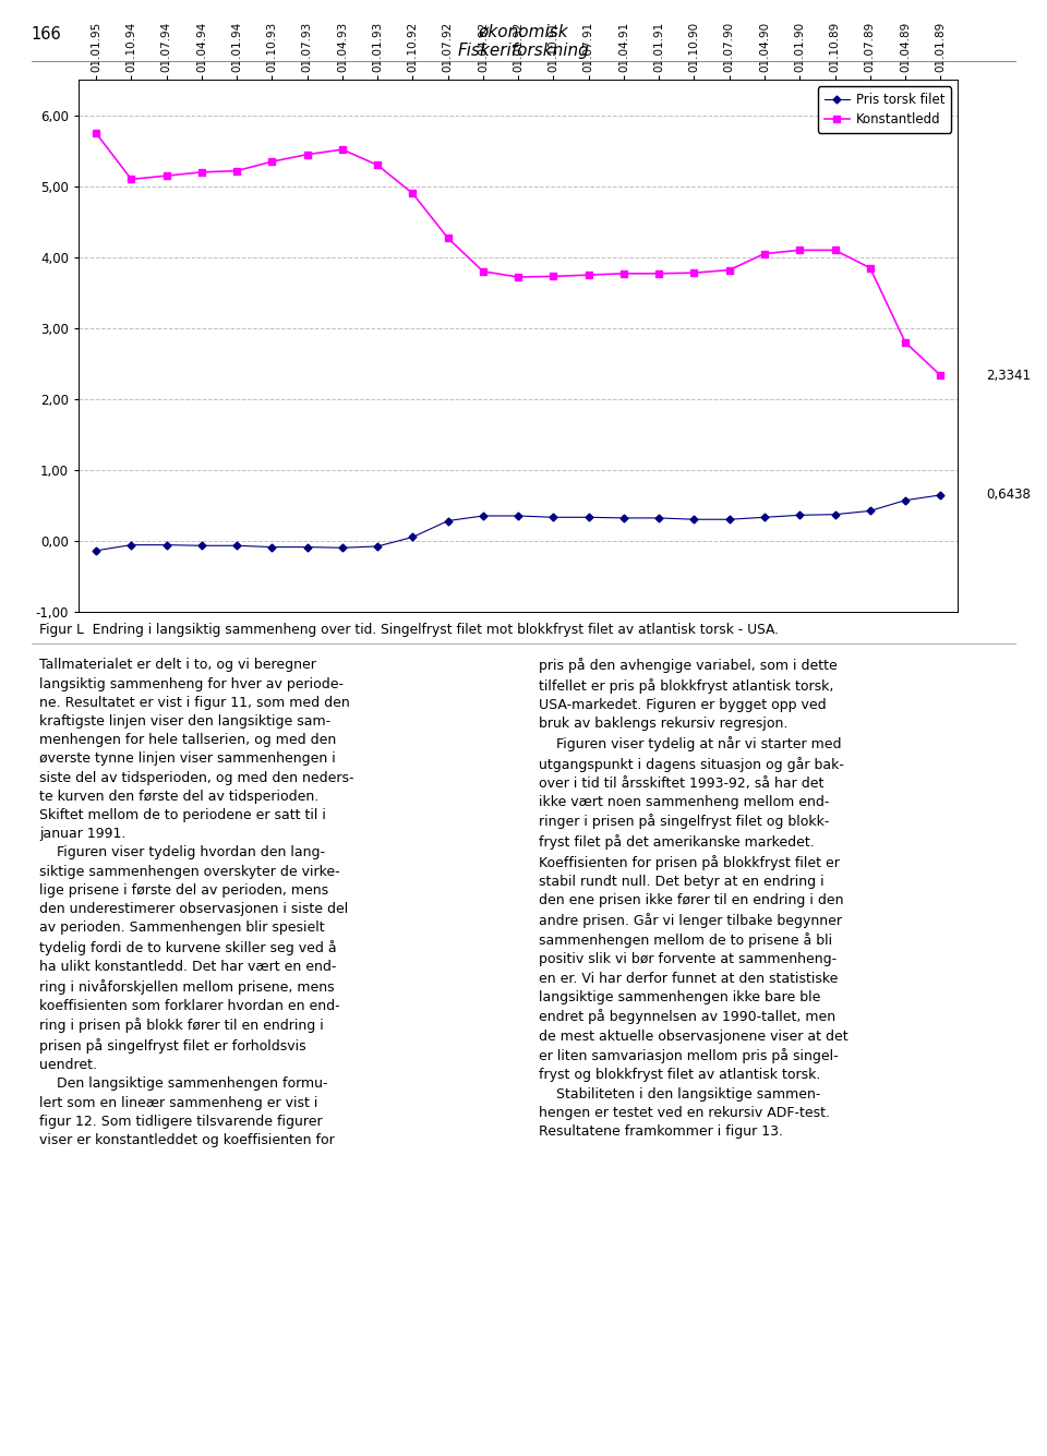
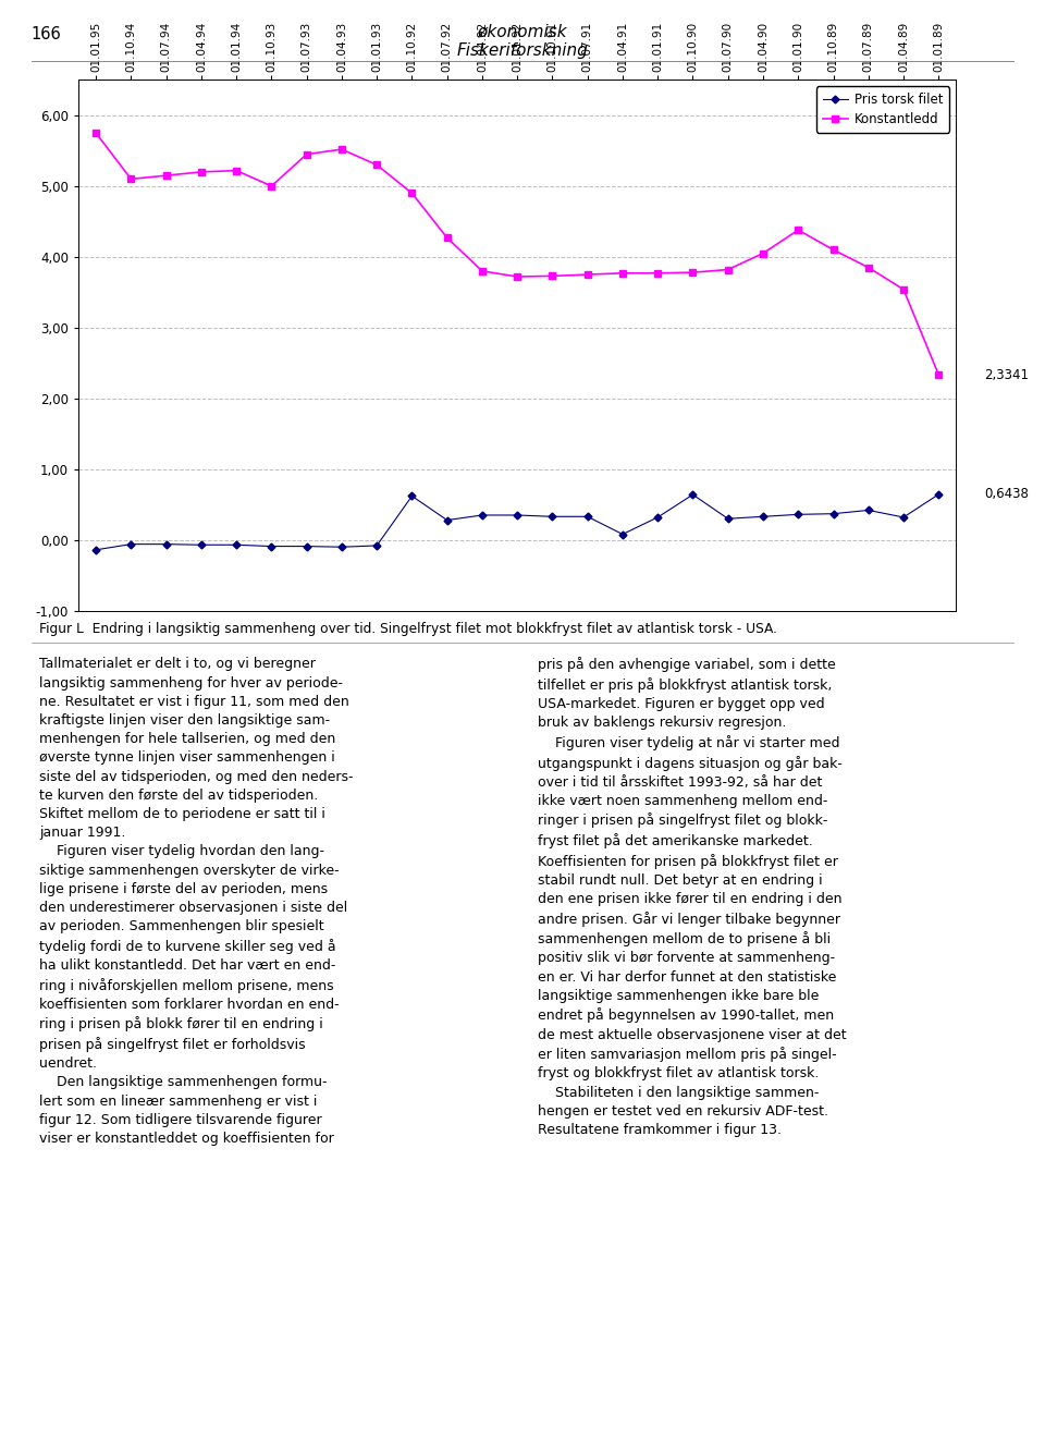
Konstantledd/01.10.93: 5,35 -> 5,00
Pris torsk filet/01.10.92: 0,05 -> 0,62
Pris torsk filet/01.04.91: 0,32 -> 0,08
Pris torsk filet/01.10.90: 0,30 -> 0,64
Konstantledd/01.01.90: 4,10 -> 4,38
Pris torsk filet/01.04.89: 0,57 -> 0,32
Konstantledd/01.04.89: 2,80 -> 3,54
